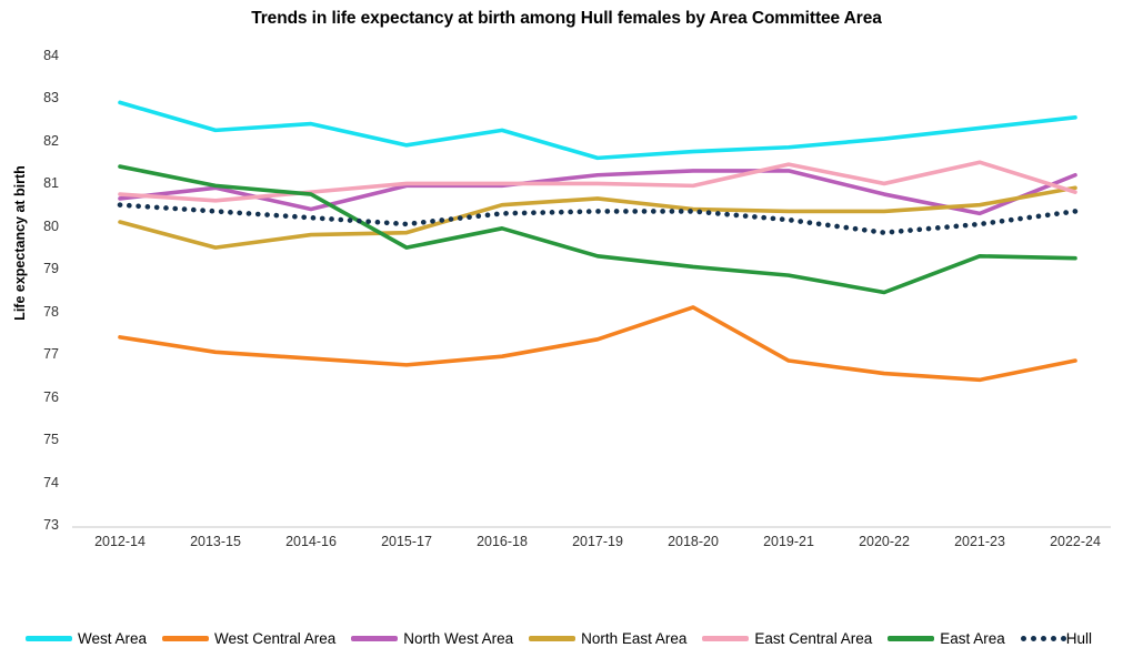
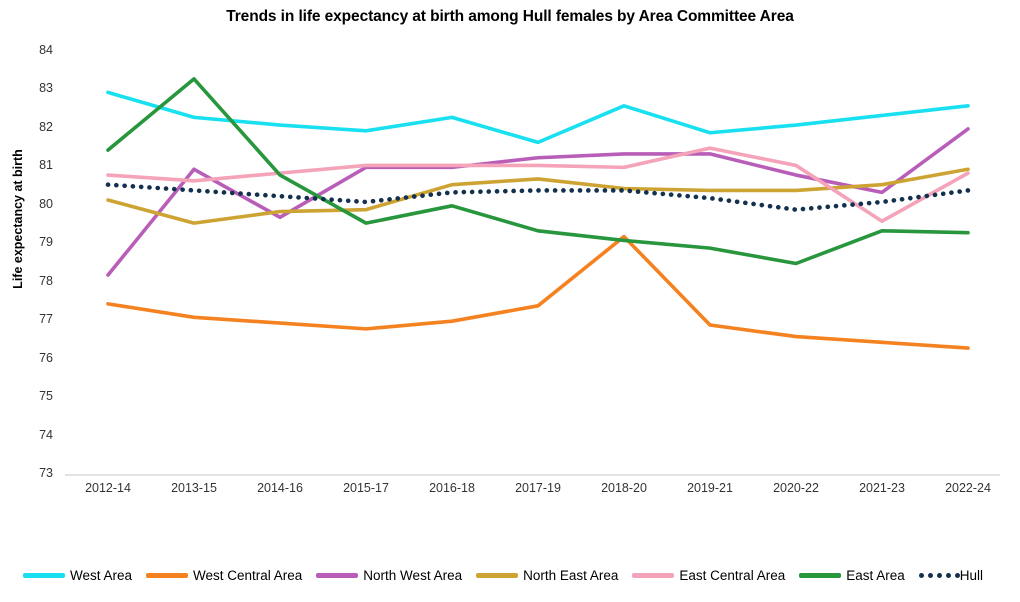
North West Area/2012-14: 80.7 -> 78.2
East Area/2013-15: 81.0 -> 83.3
West Area/2014-16: 82.5 -> 82.1
North West Area/2014-16: 80.5 -> 79.7
West Area/2018-20: 81.8 -> 82.6
West Central Area/2018-20: 78.2 -> 79.2
East Central Area/2021-23: 81.5 -> 79.6
West Central Area/2022-24: 76.9 -> 76.3
North West Area/2022-24: 81.2 -> 82.0
